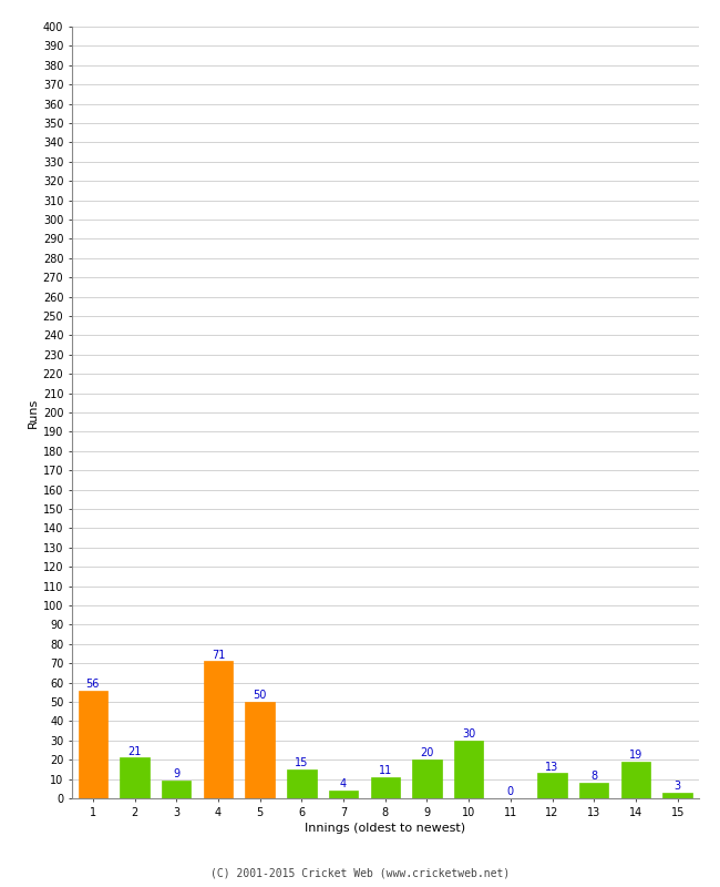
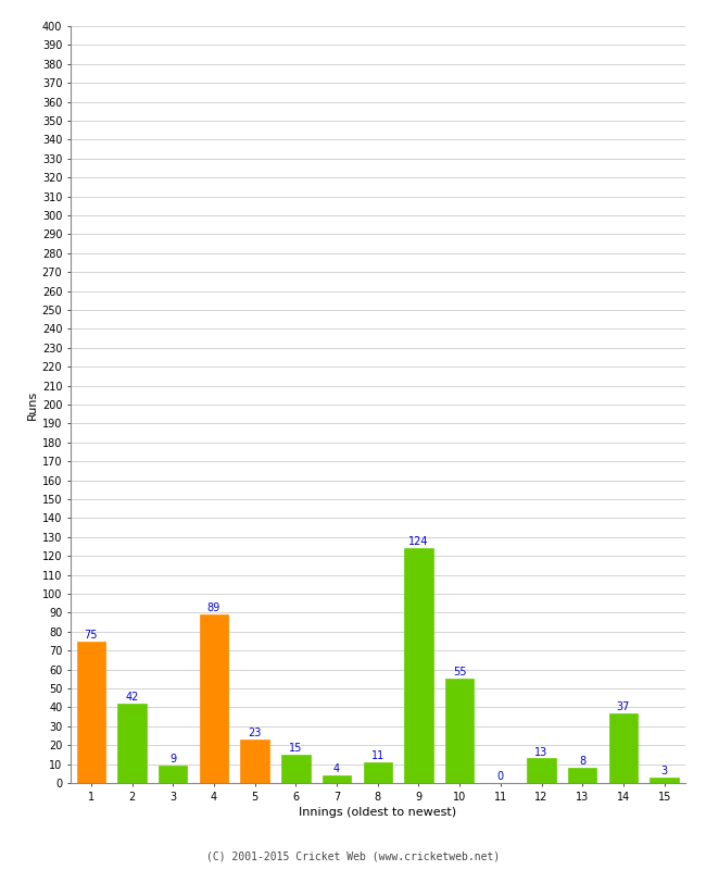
1: 56 -> 75
2: 21 -> 42
4: 71 -> 89
5: 50 -> 23
9: 20 -> 124
10: 30 -> 55
14: 19 -> 37
